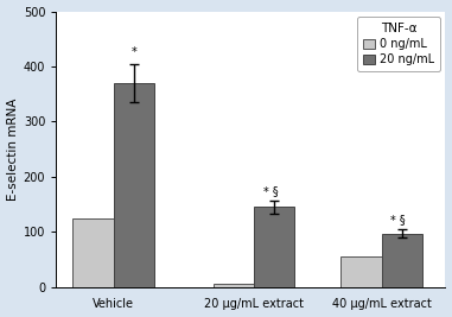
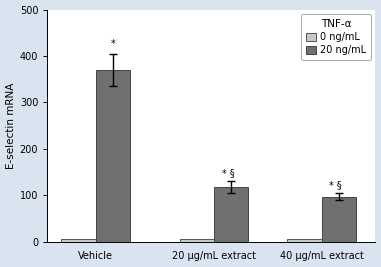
0 ng/mL/Vehicle: 125 -> 5
20 ng/mL/20 µg/mL extract: 145 -> 118
0 ng/mL/40 µg/mL extract: 55 -> 5
